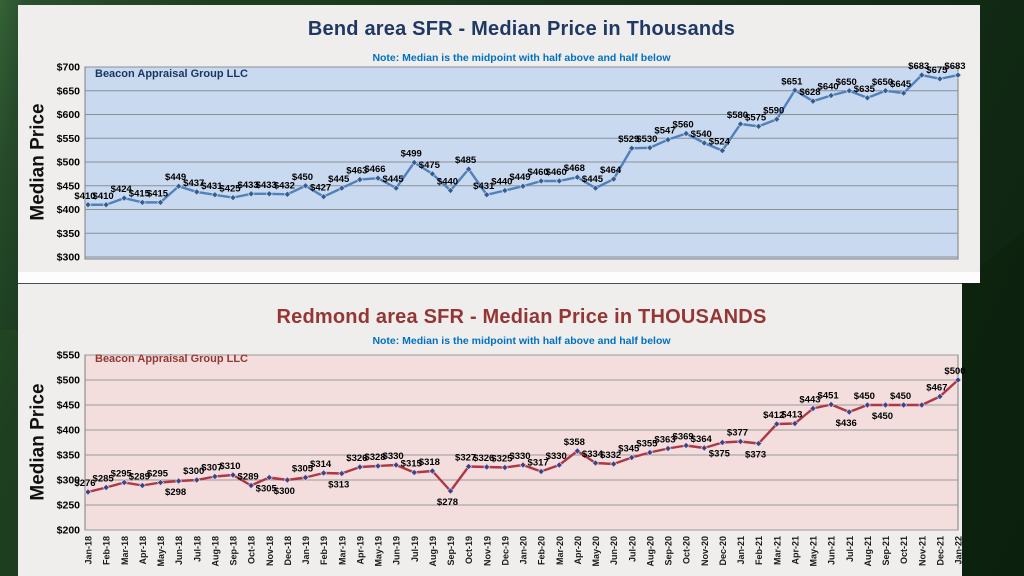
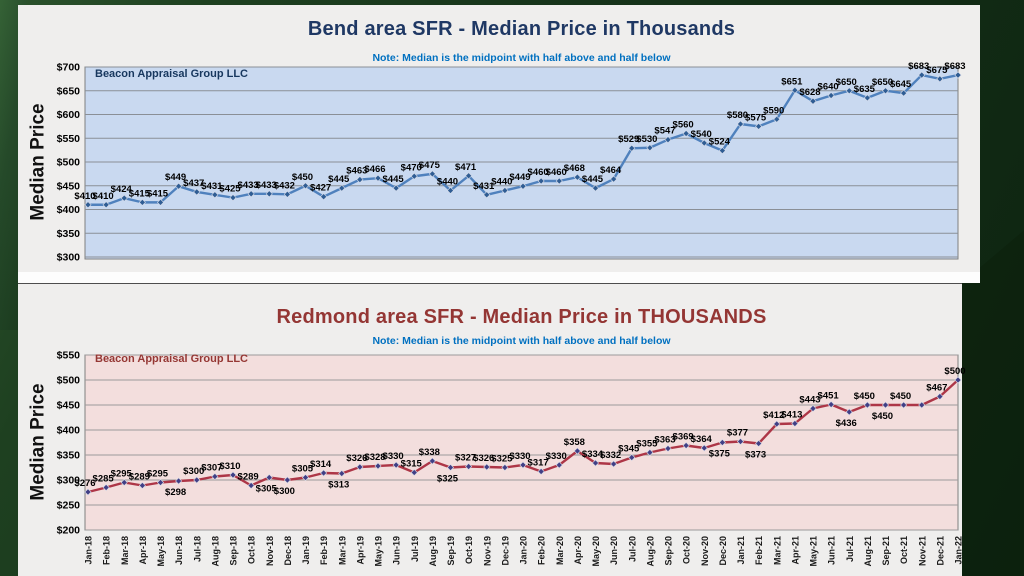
Bend area SFR - Median Price in Thousands/Jul-19: $499 -> $470
Bend area SFR - Median Price in Thousands/Oct-19: $485 -> $471
Redmond area SFR - Median Price in THOUSANDS/Aug-19: $318 -> $338
Redmond area SFR - Median Price in THOUSANDS/Sep-19: $278 -> $325
